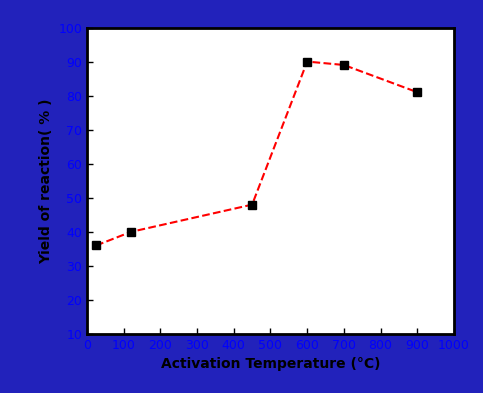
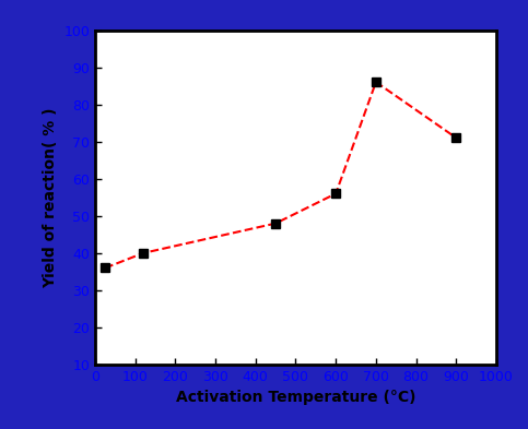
600: 90 -> 56
700: 89 -> 86
900: 81 -> 71
